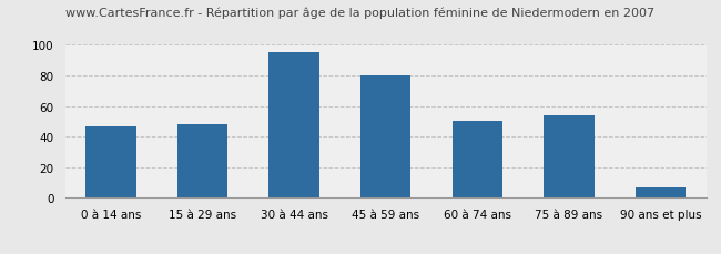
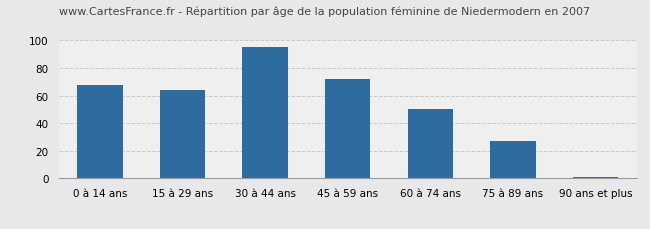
0 à 14 ans: 47 -> 68
15 à 29 ans: 48 -> 64
45 à 59 ans: 80 -> 72
75 à 89 ans: 54 -> 27
90 ans et plus: 7 -> 1
